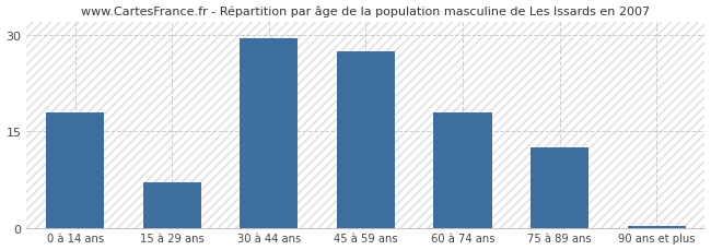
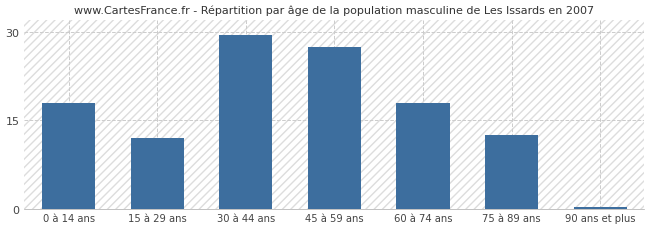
15 à 29 ans: 7.0 -> 12.0
